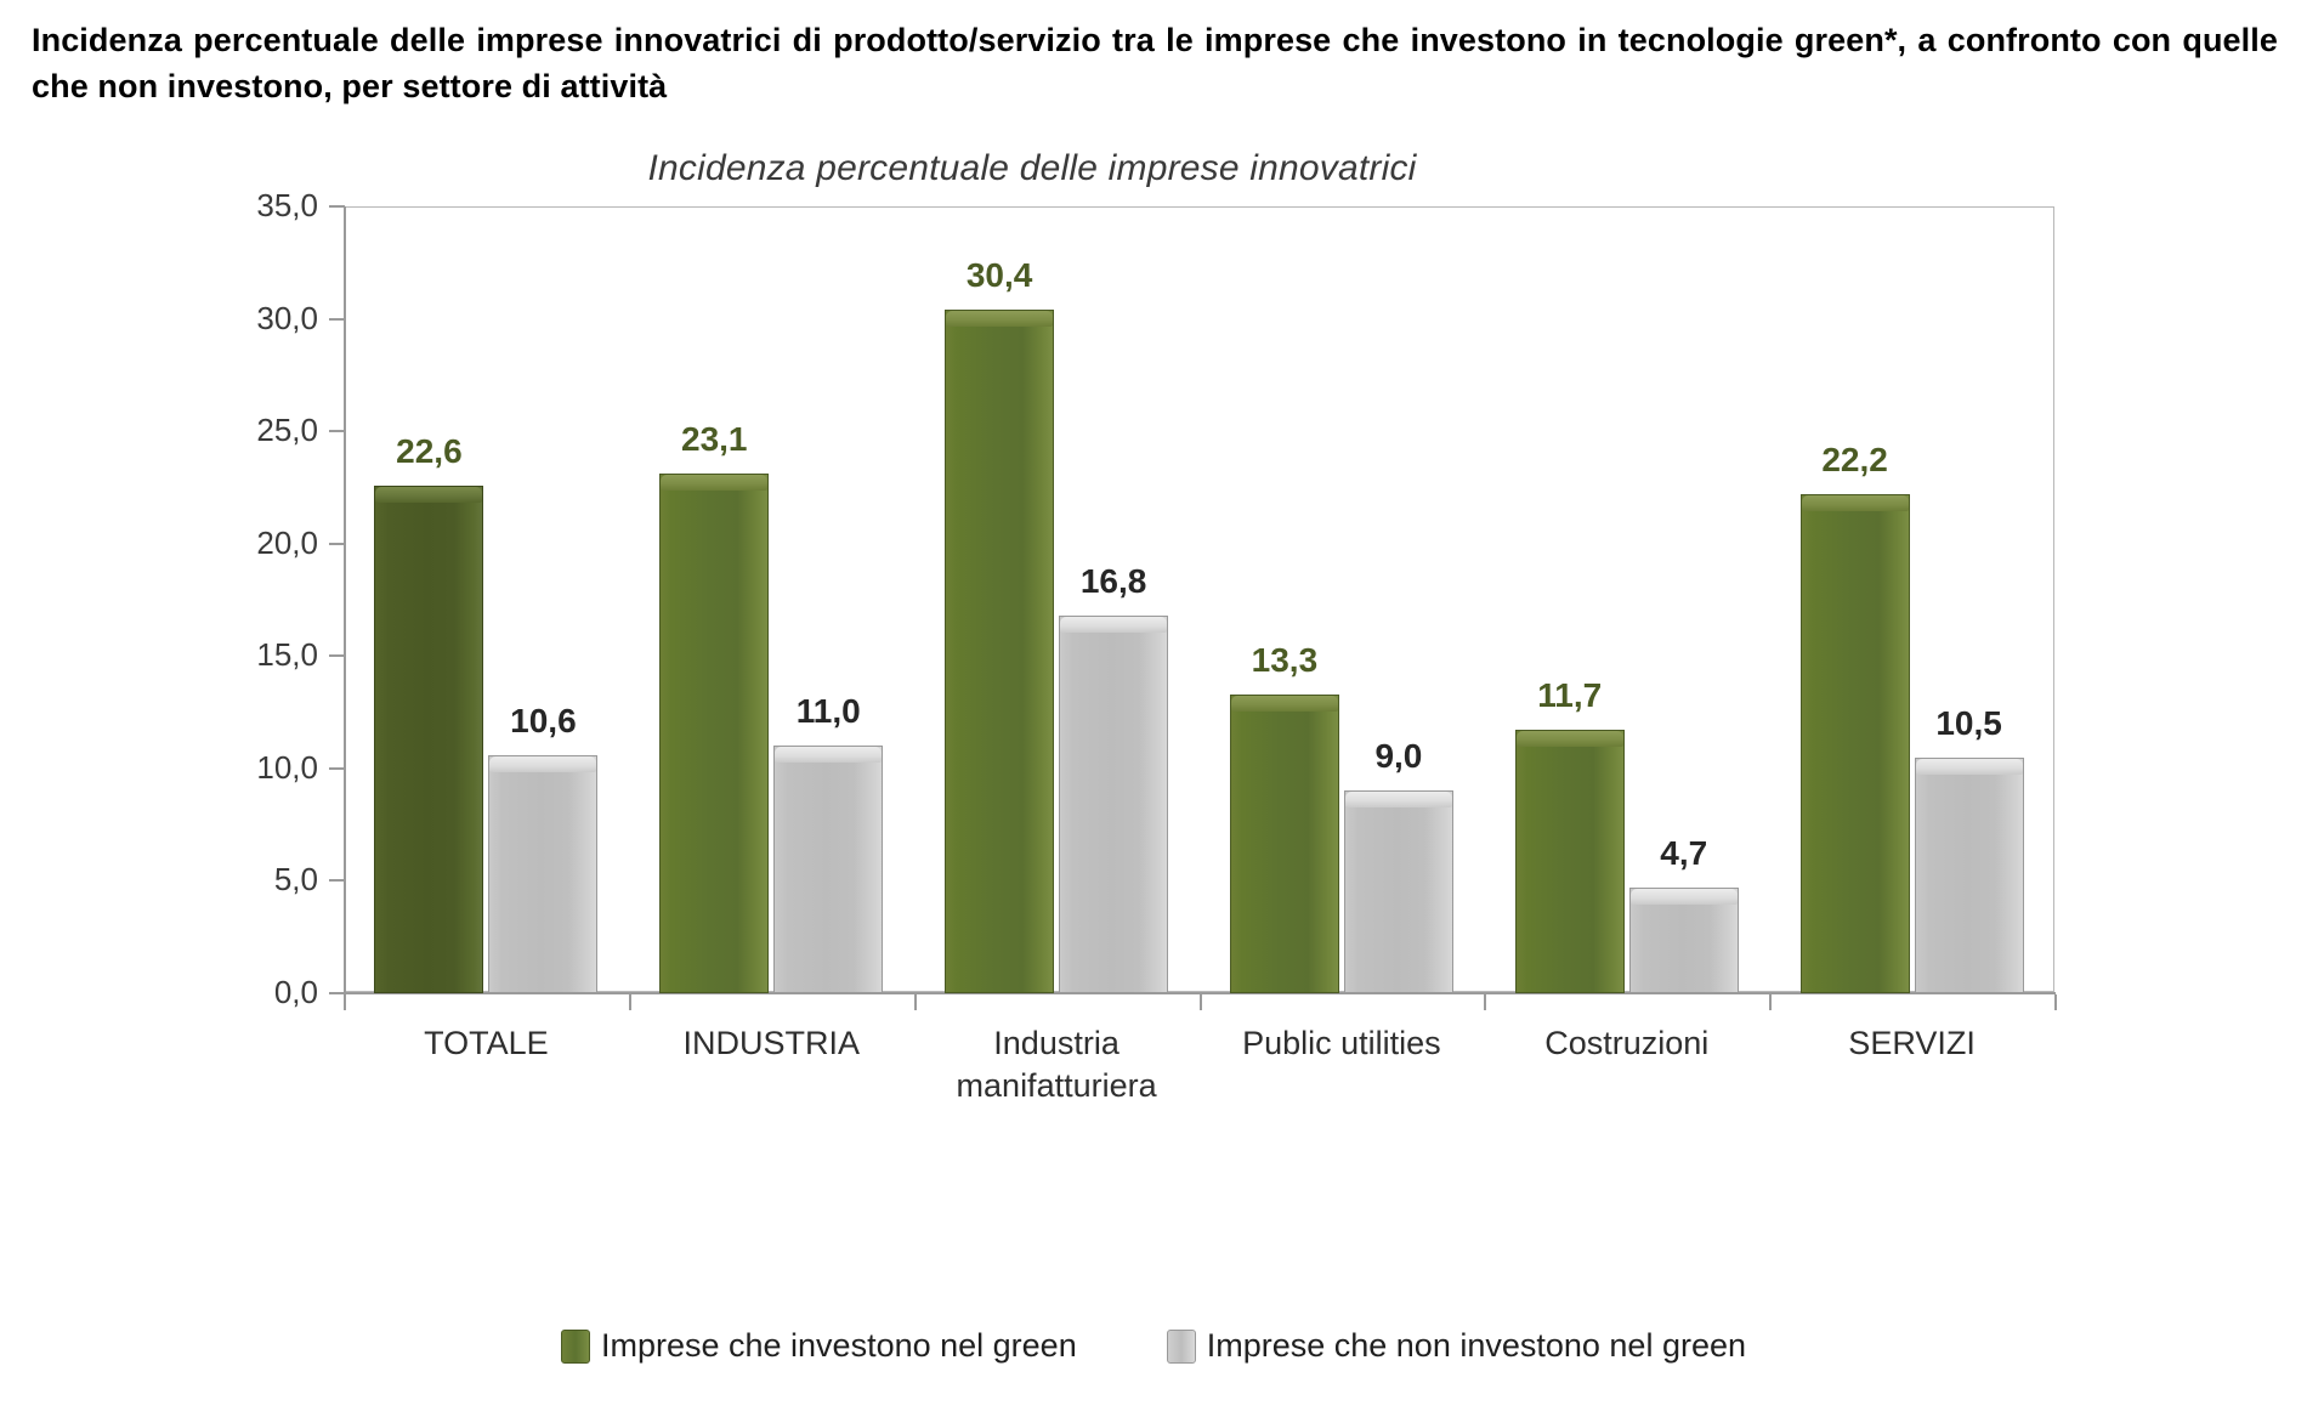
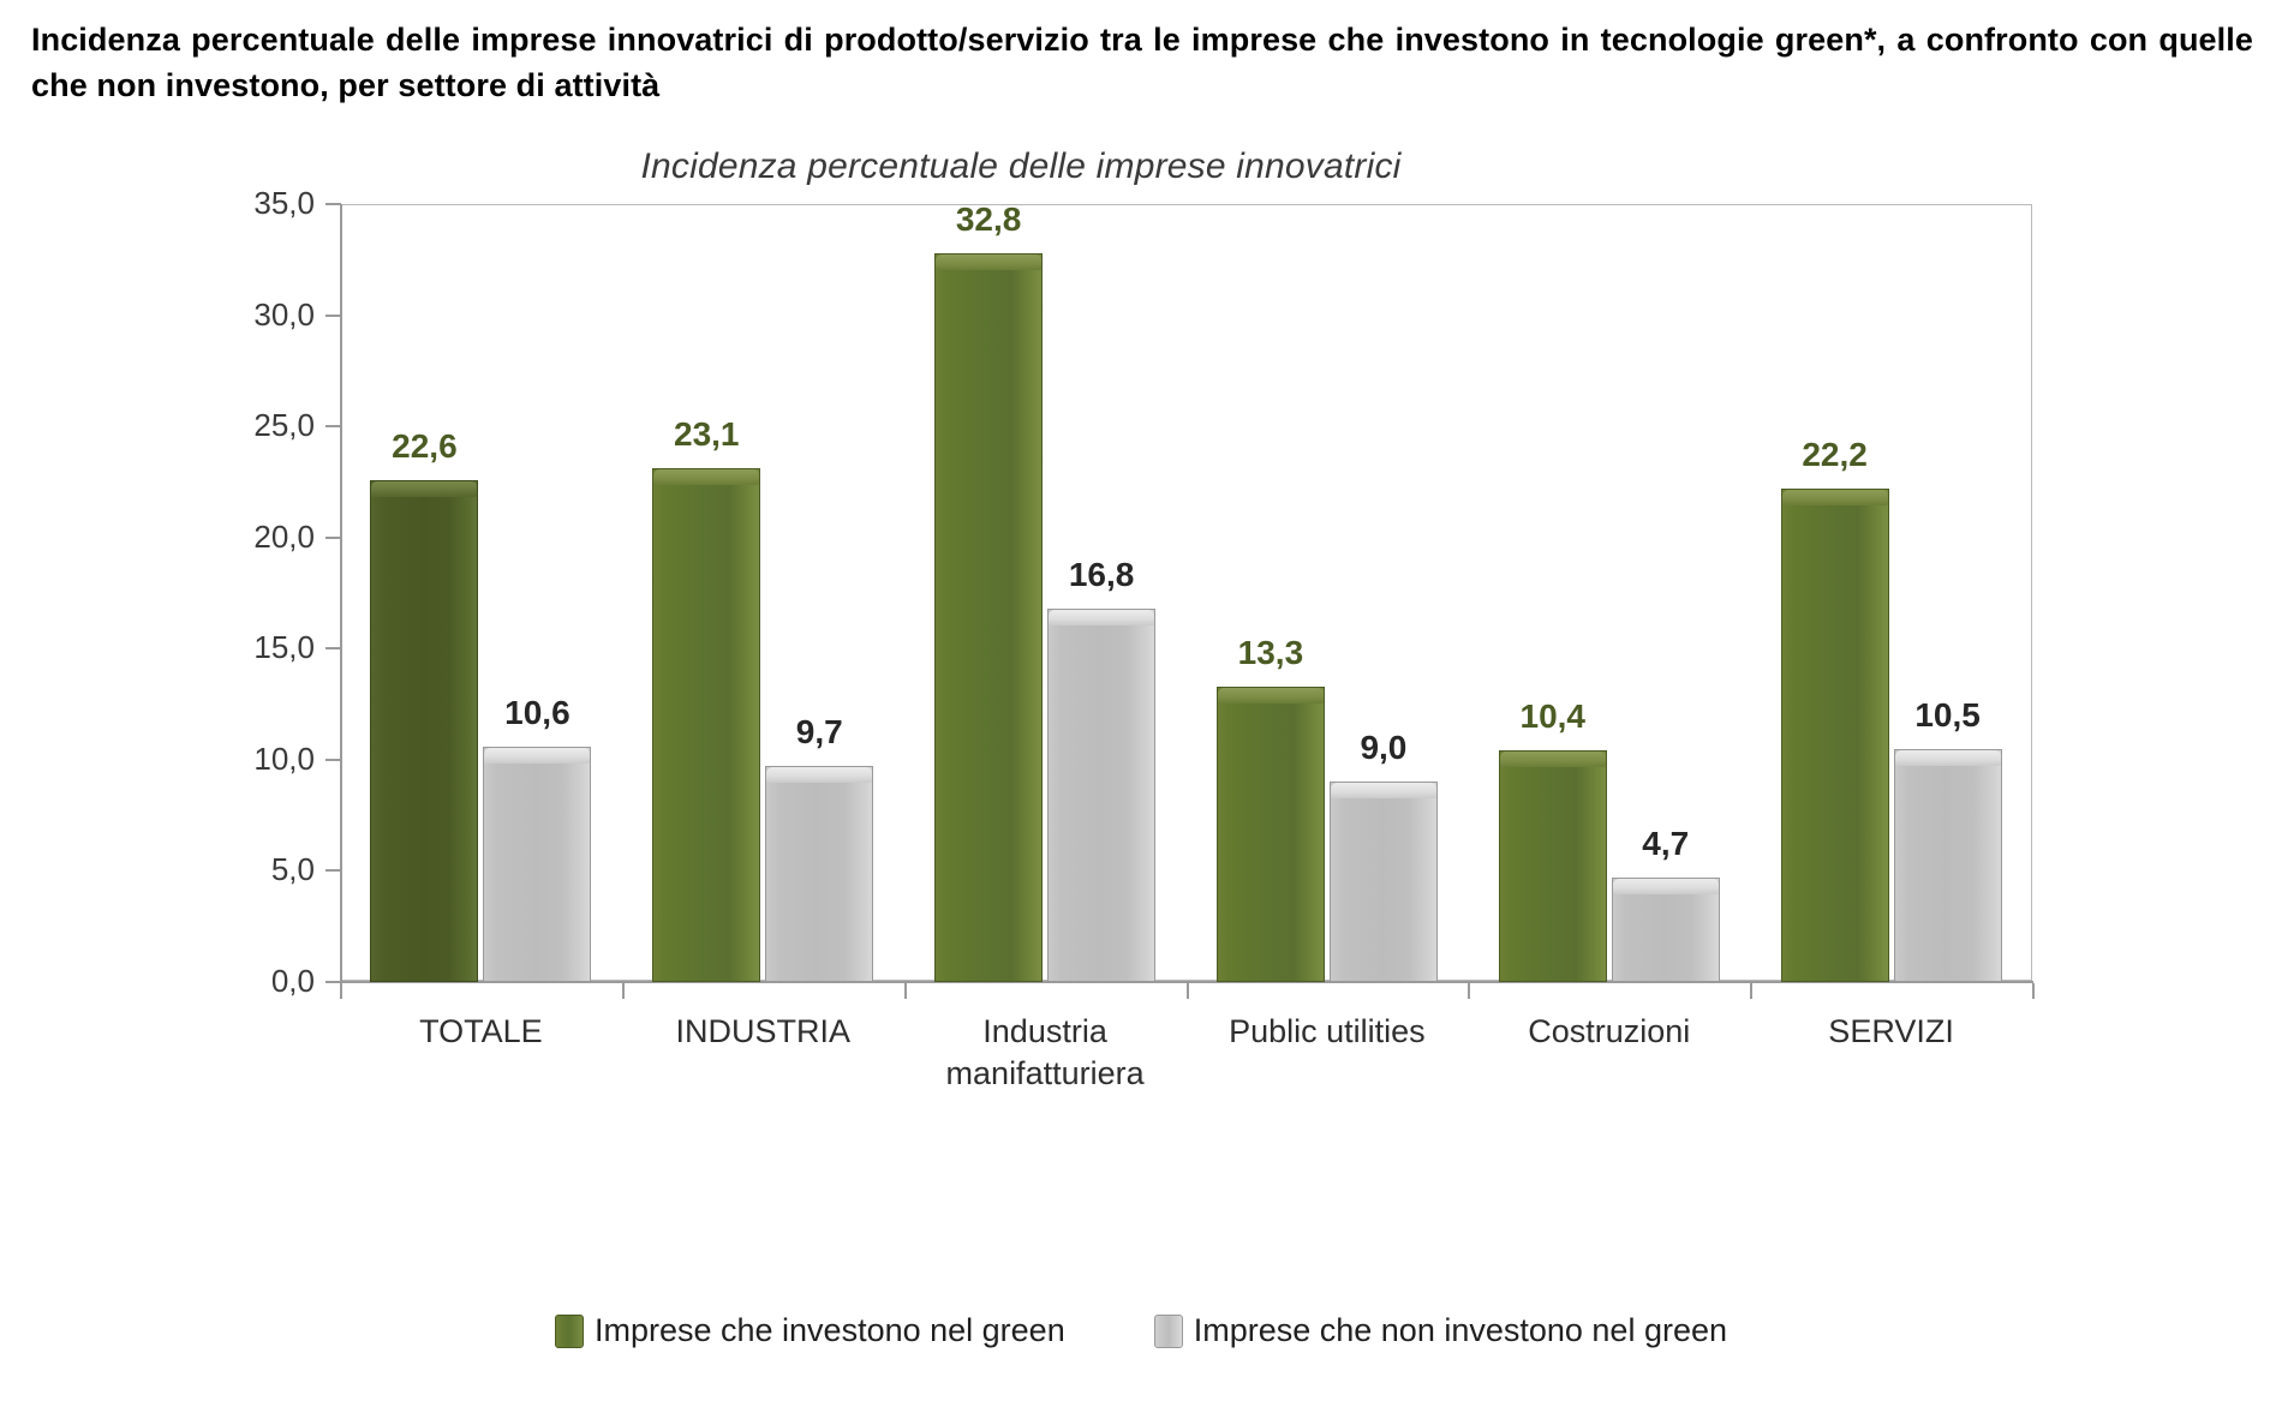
Imprese che non investono nel green/INDUSTRIA: 11,0 -> 9,7
Imprese che investono nel green/Industria manifatturiera: 30,4 -> 32,8
Imprese che investono nel green/Costruzioni: 11,7 -> 10,4
